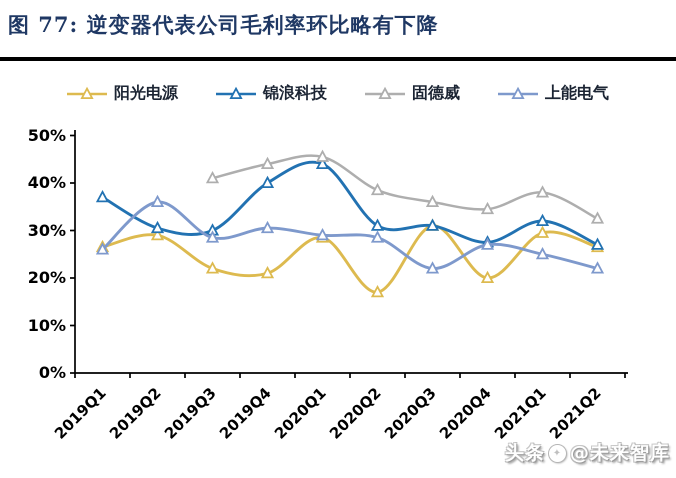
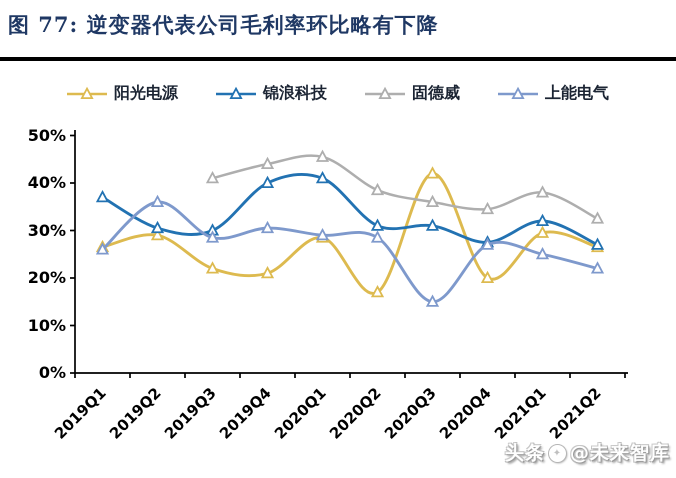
锦浪科技/2020Q1: 44% -> 41%
阳光电源/2020Q3: 31% -> 42%
上能电气/2020Q3: 22% -> 15%
